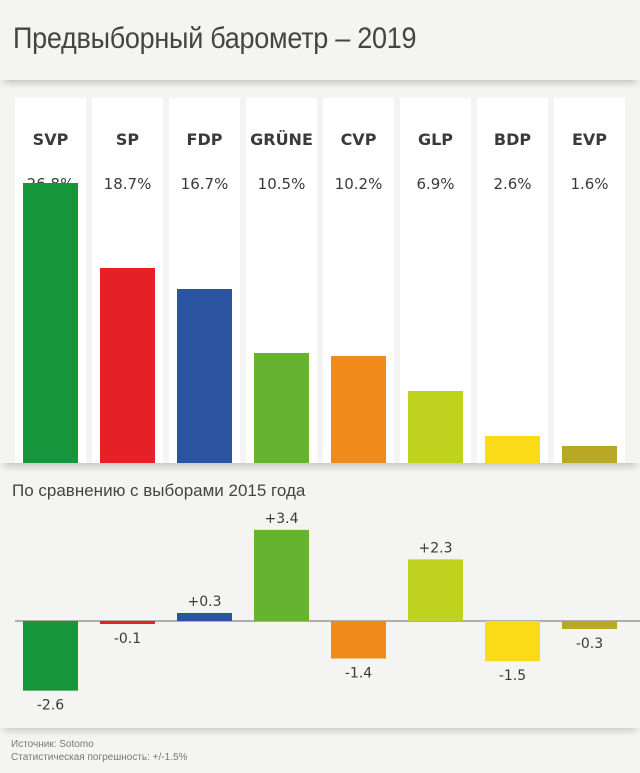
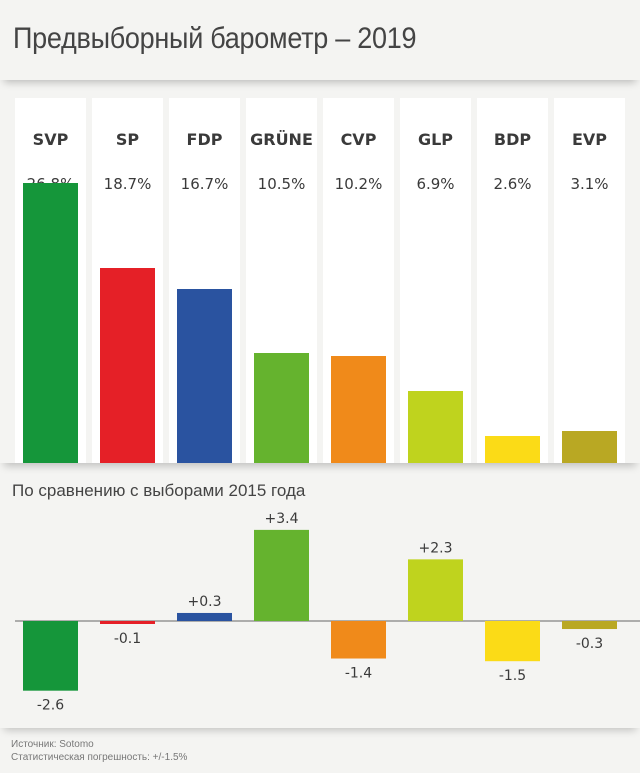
Предвыборный барометр – 2019/EVP: 1.6% -> 3.1%
